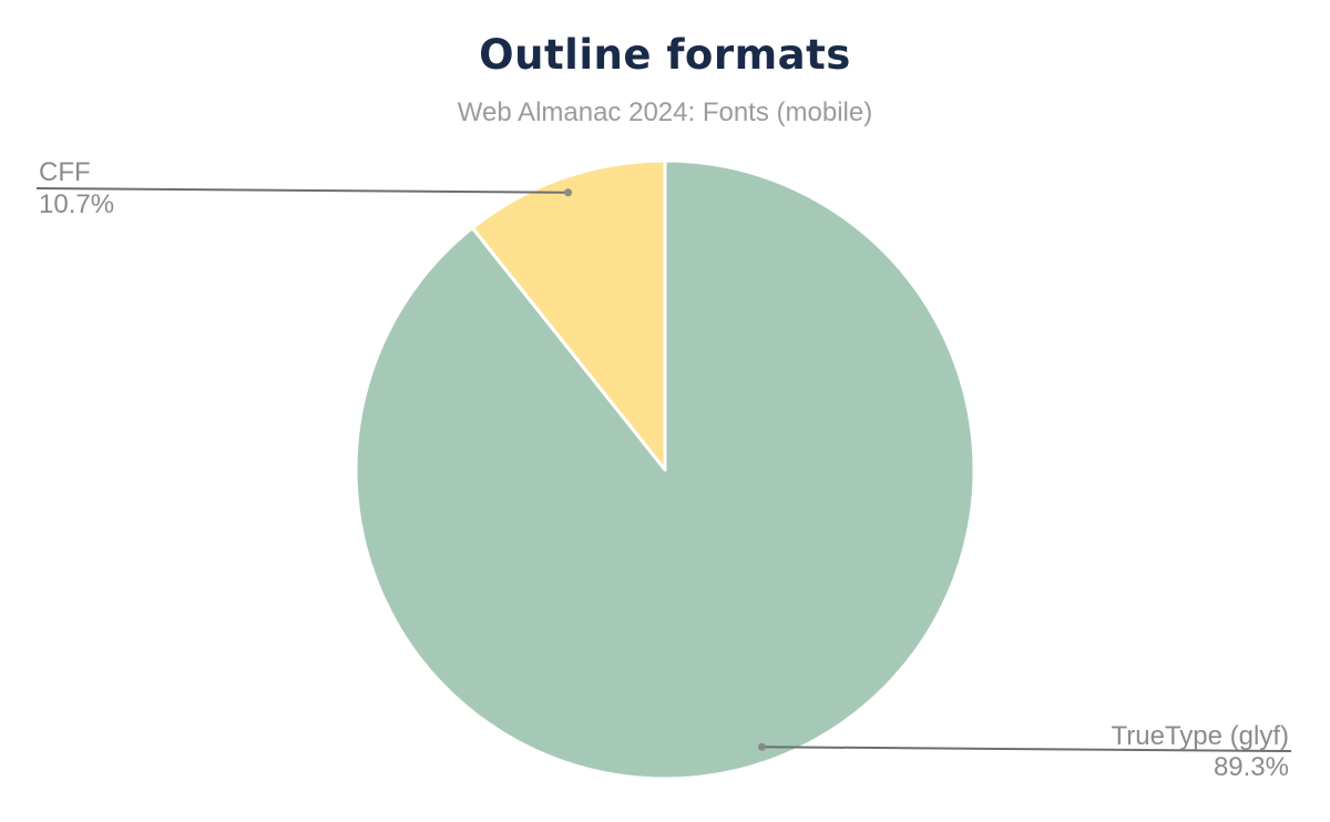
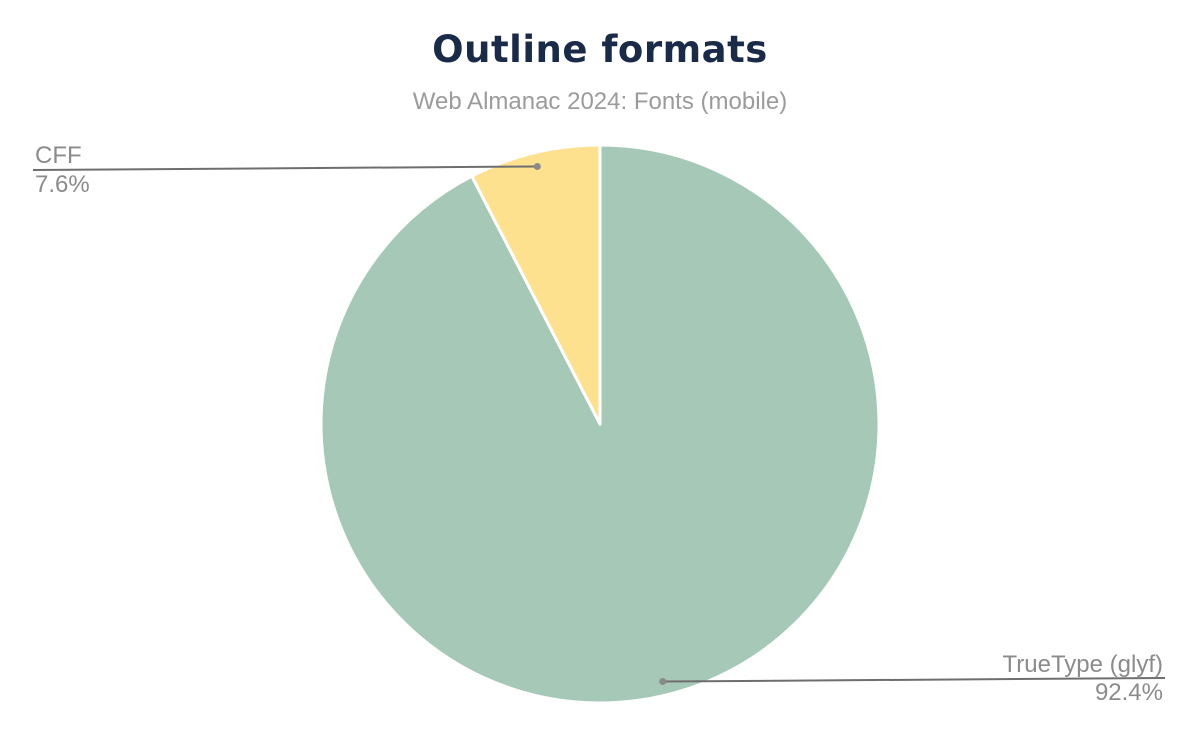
TrueType (glyf): 89.3% -> 92.4%
CFF: 10.7% -> 7.6%
